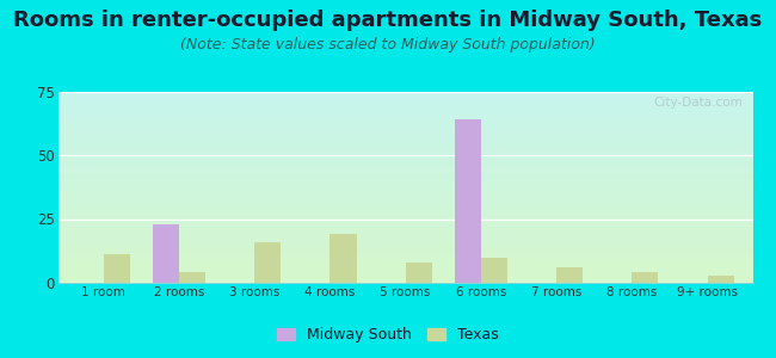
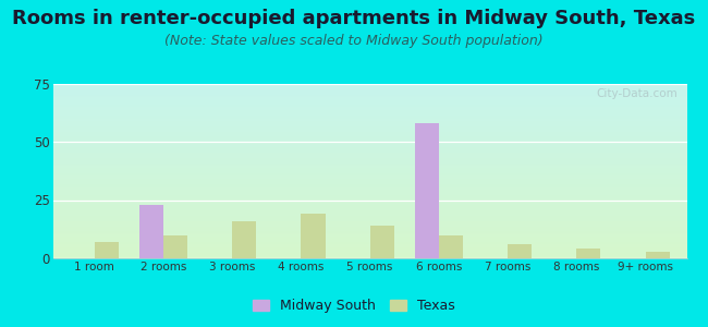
Texas/1 room: 11 -> 7
Texas/2 rooms: 4 -> 10
Texas/5 rooms: 8 -> 14
Midway South/6 rooms: 64 -> 58
